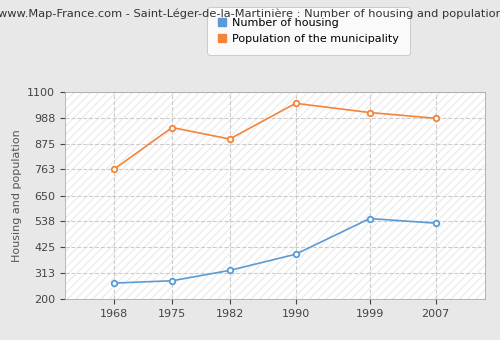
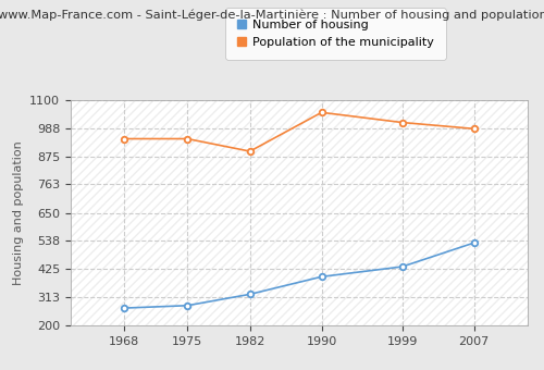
Population of the municipality/1968: 765 -> 945
Number of housing/1999: 550 -> 435
